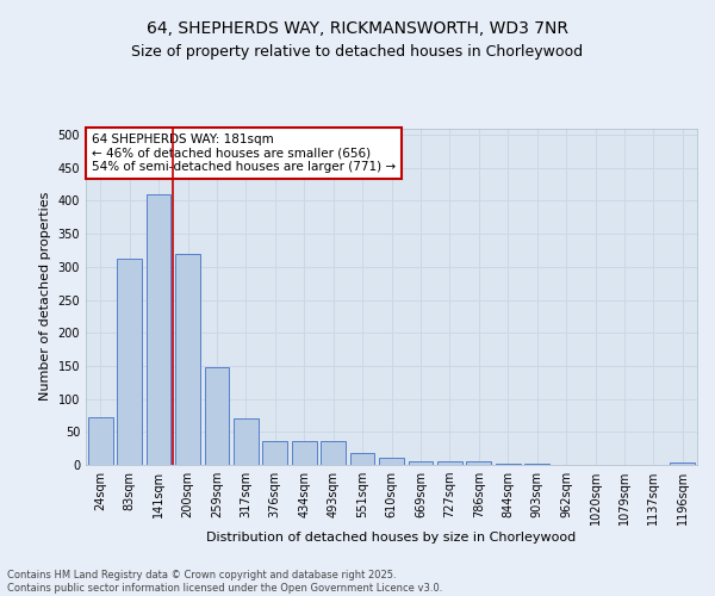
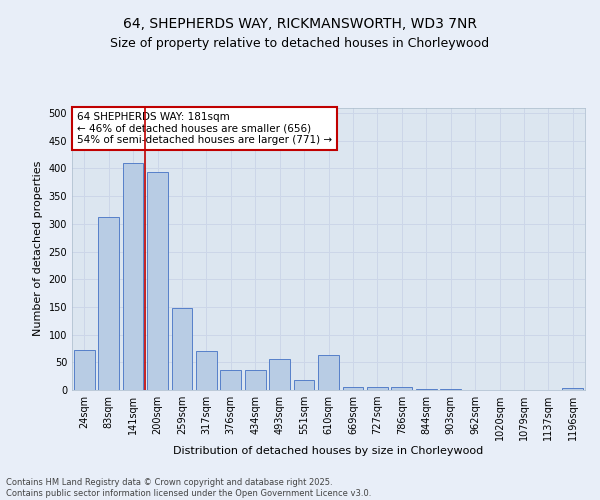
200sqm: 320 -> 394
493sqm: 36 -> 56
610sqm: 11 -> 64
